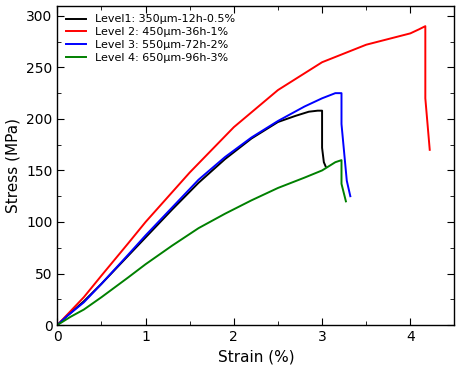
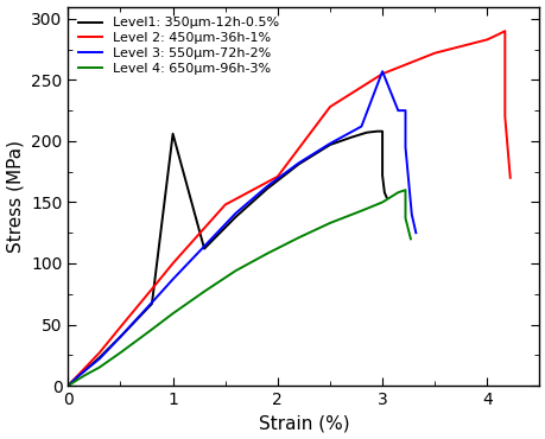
Level1: 350μm-12h-0.5%/1: 85 -> 206
Level 2: 450μm-36h-1%/2: 192 -> 171
Level 3: 550μm-72h-2%/3: 220 -> 257
